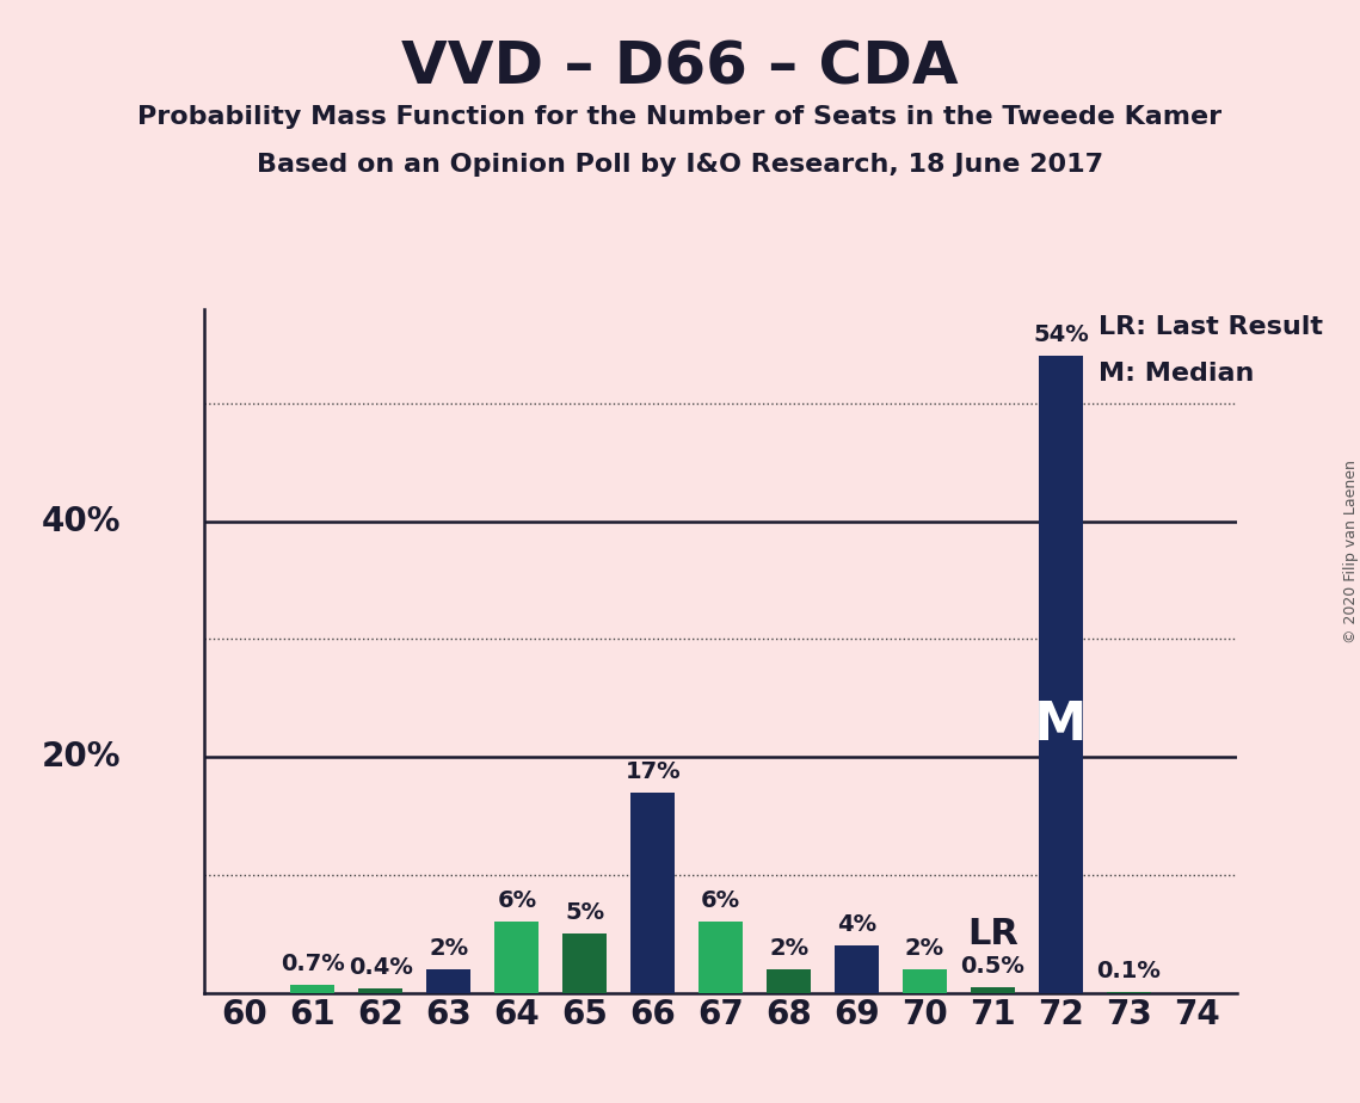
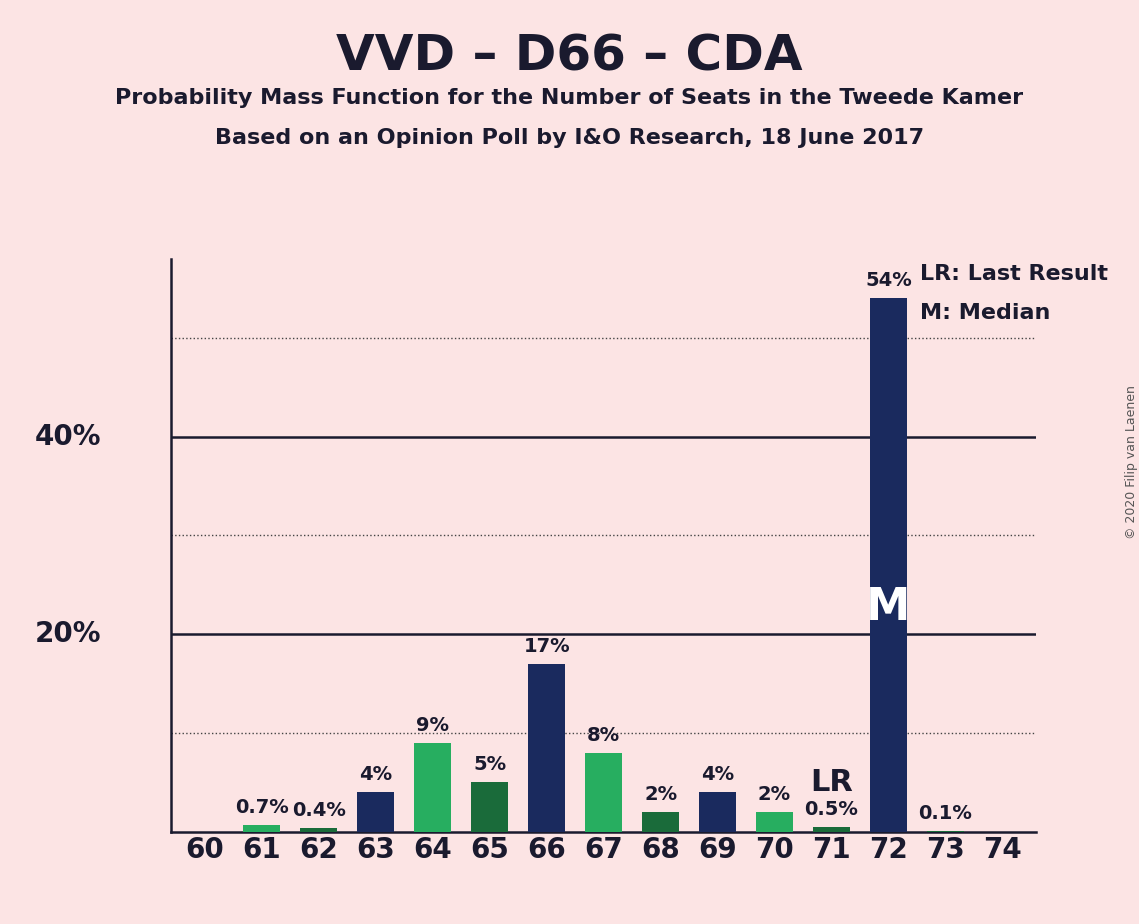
63: 2% -> 4%
64: 6% -> 9%
67: 6% -> 8%
